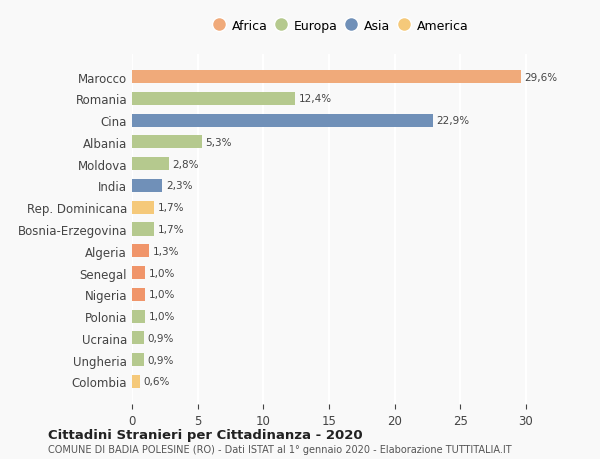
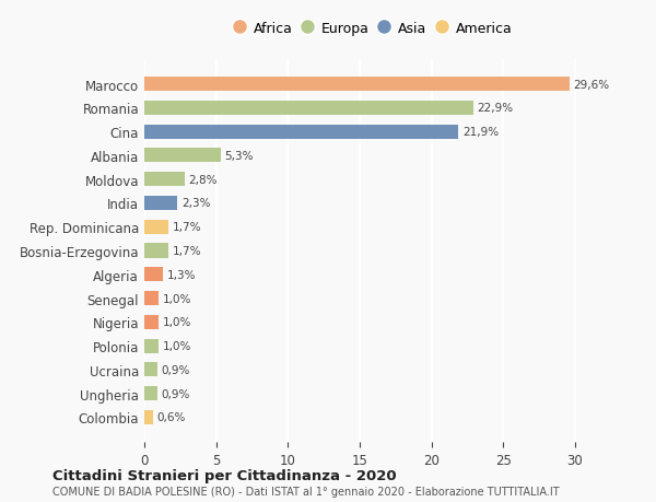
Romania: 12,4% -> 22,9%
Cina: 22,9% -> 21,9%
